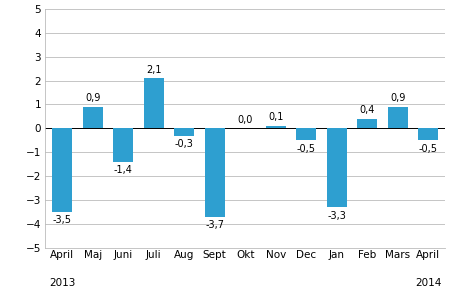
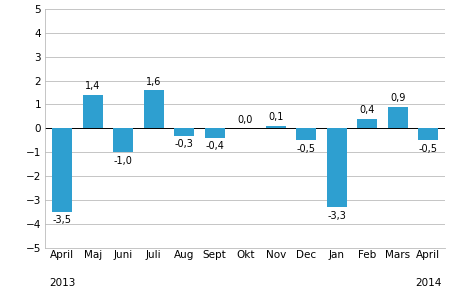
Maj: 0,9 -> 1,4
Juni: -1,4 -> -1,0
Juli: 2,1 -> 1,6
Sept: -3,7 -> -0,4
